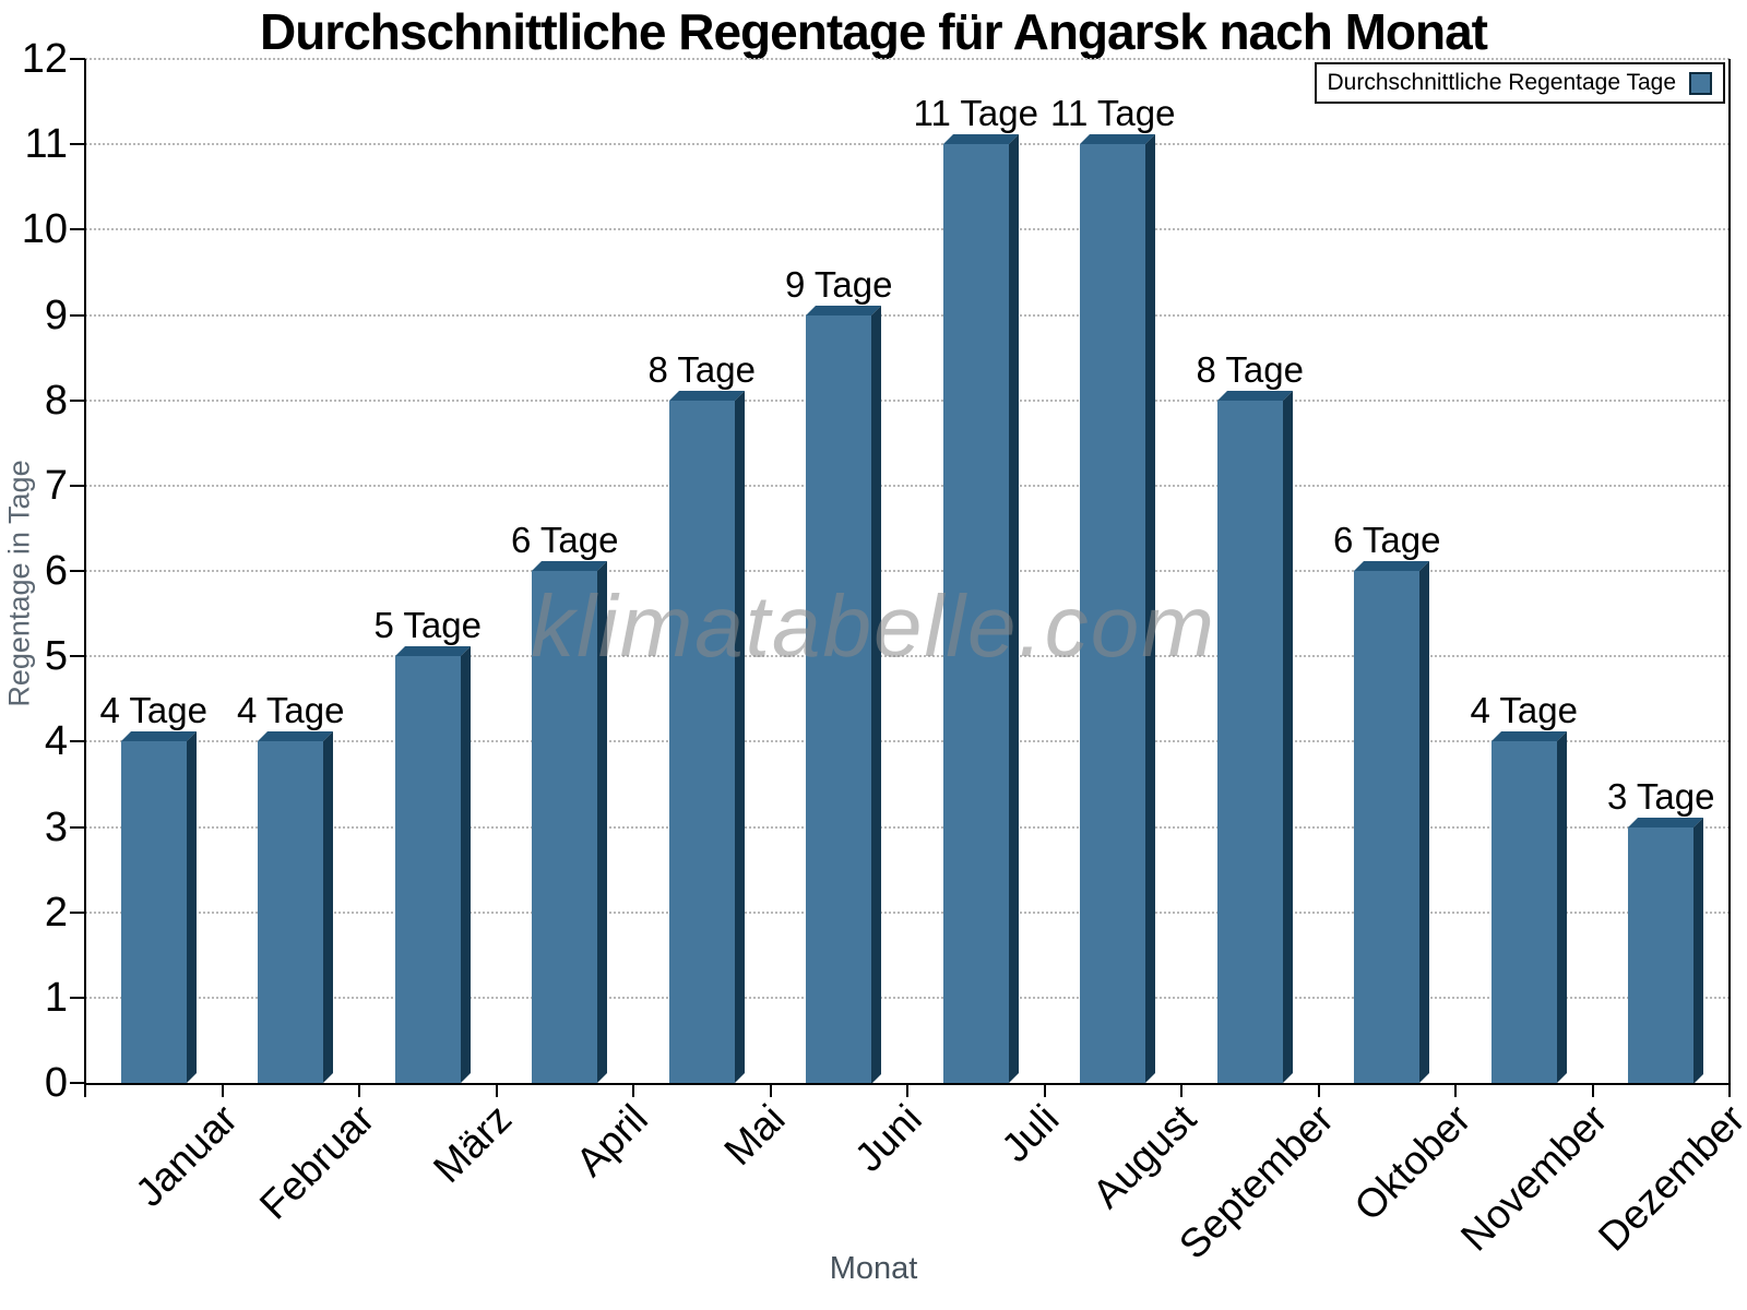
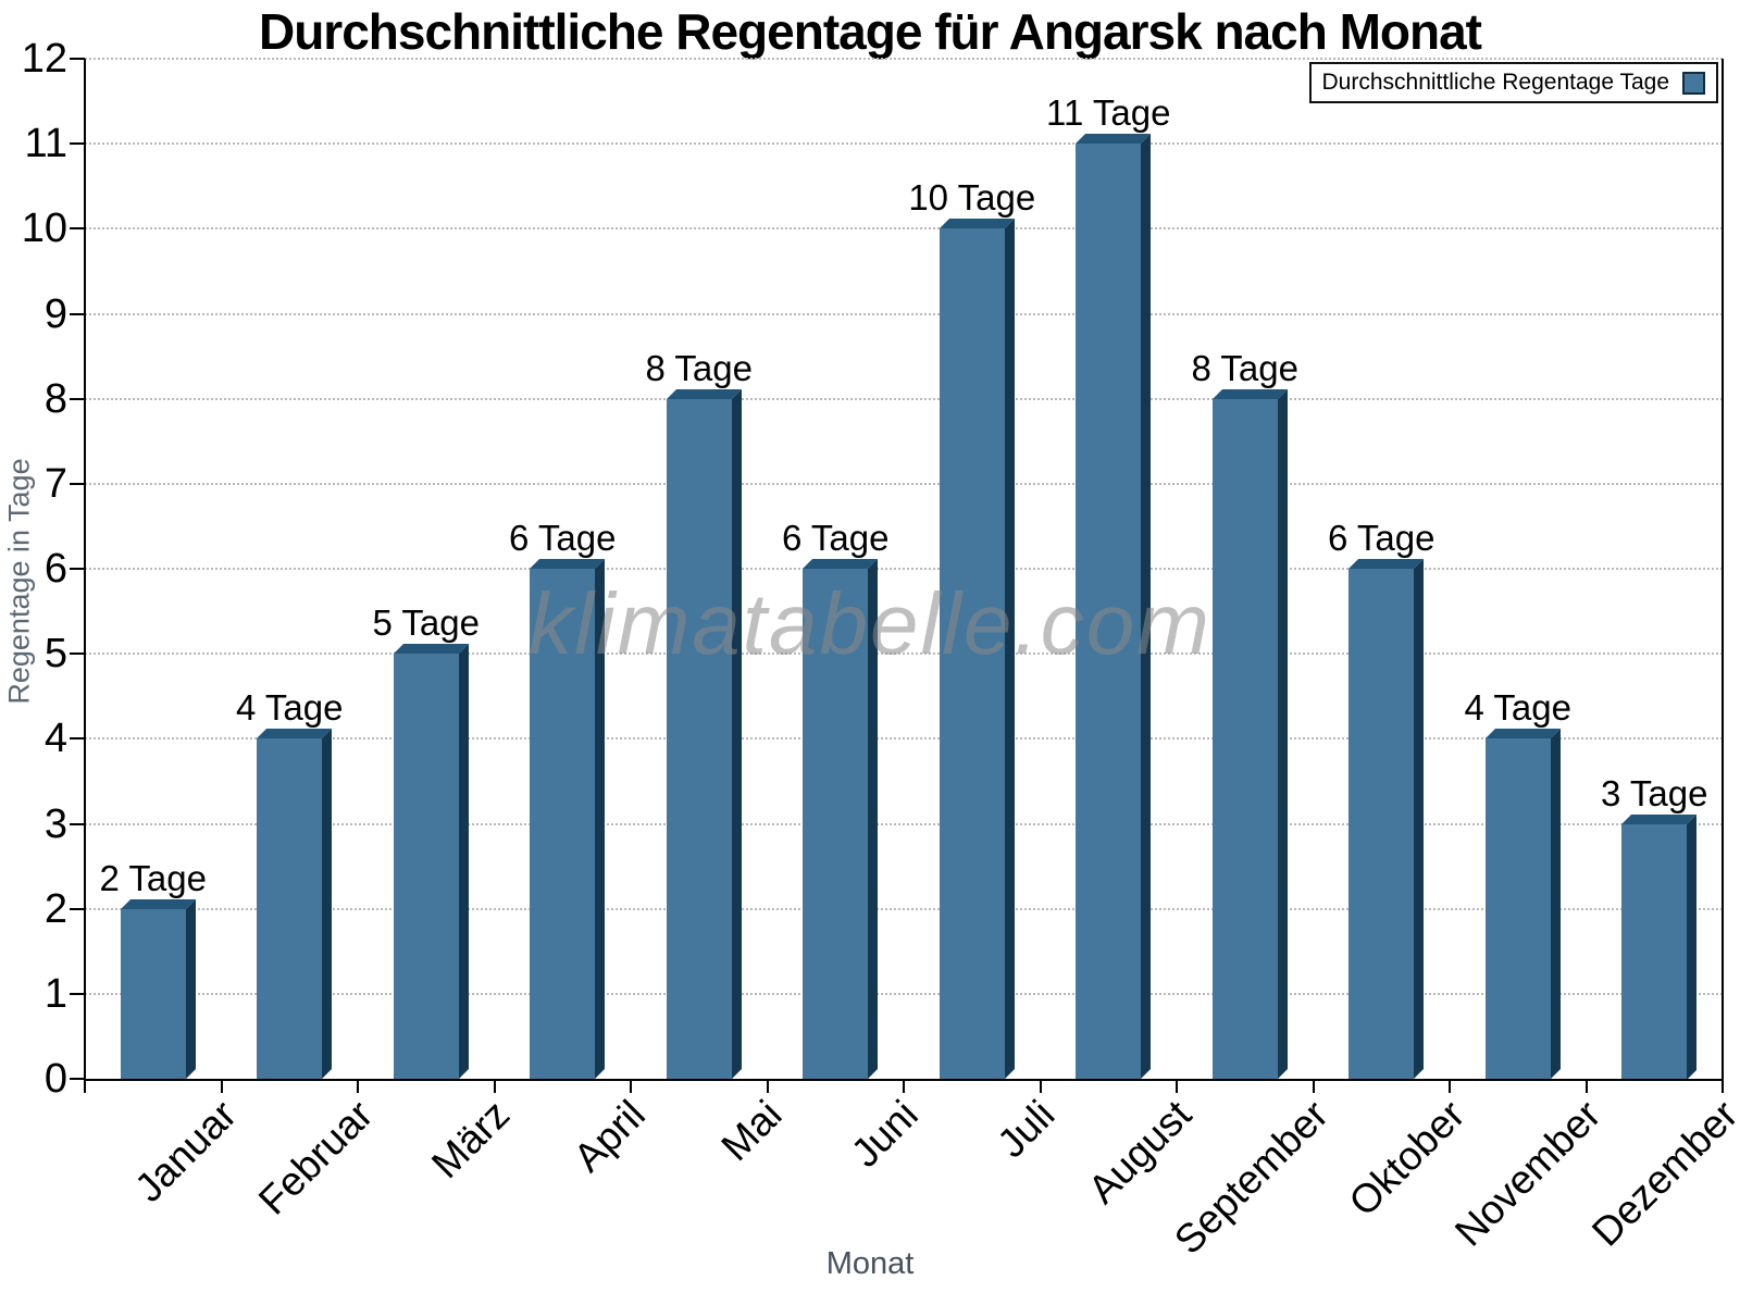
Januar: 4 -> 2
Juni: 9 -> 6
Juli: 11 -> 10
